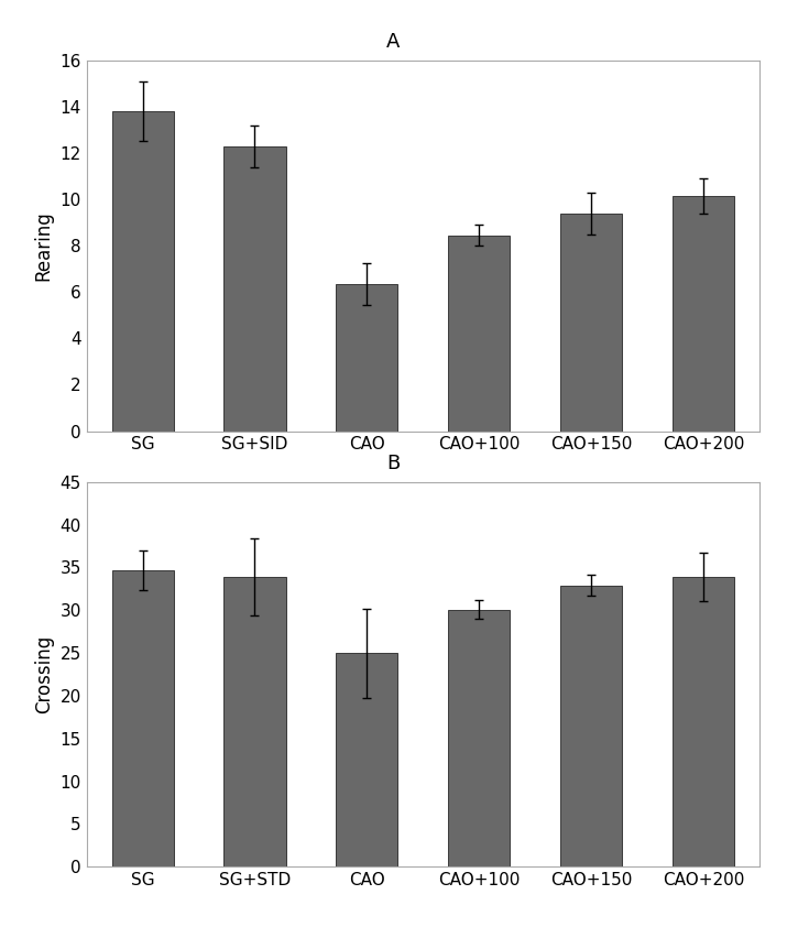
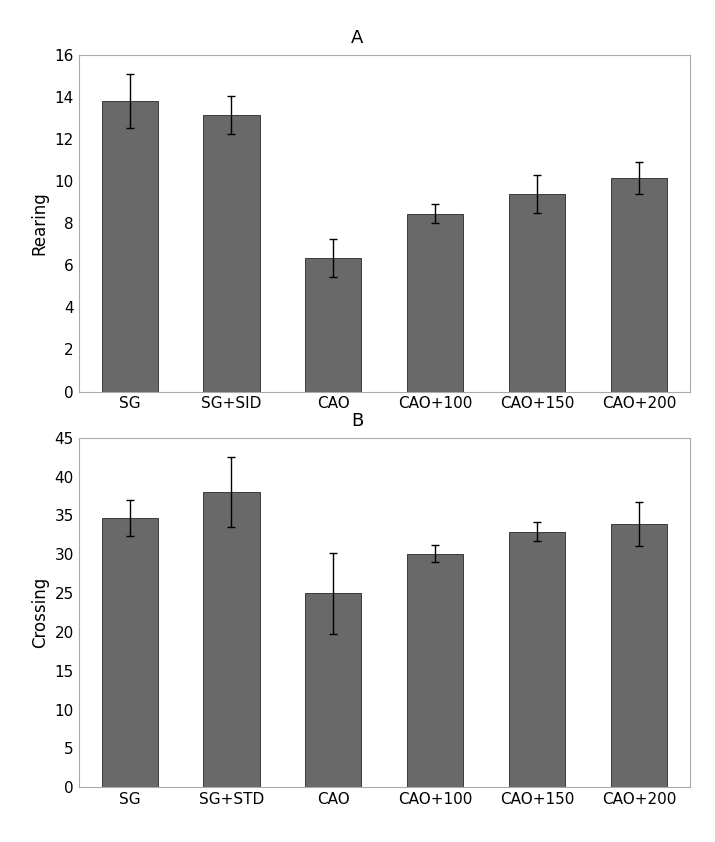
SG+SID: 12.30 -> 13.15
SG+STD: 33.9 -> 38.0
